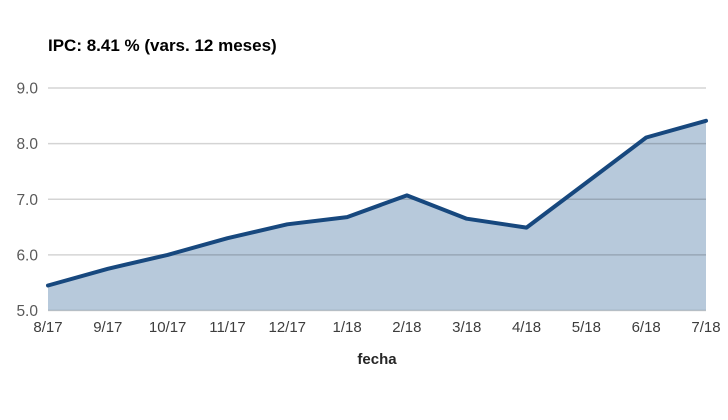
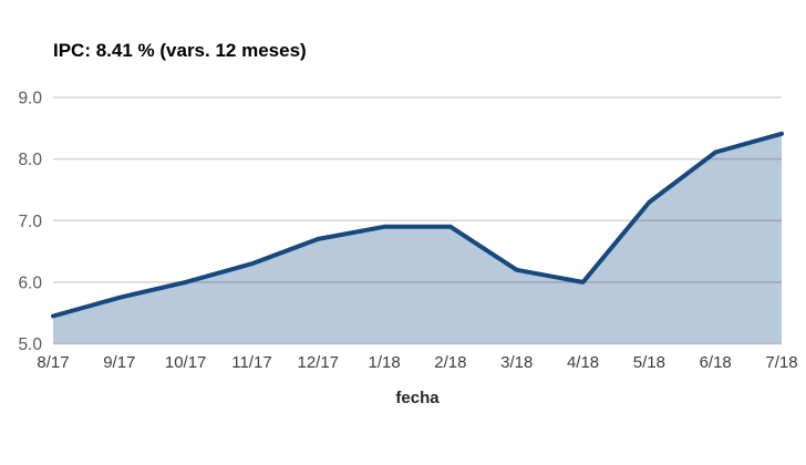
12/17: 6.5 -> 6.7
1/18: 6.7 -> 6.9
2/18: 7.1 -> 6.9
3/18: 6.7 -> 6.2
4/18: 6.5 -> 6.0
